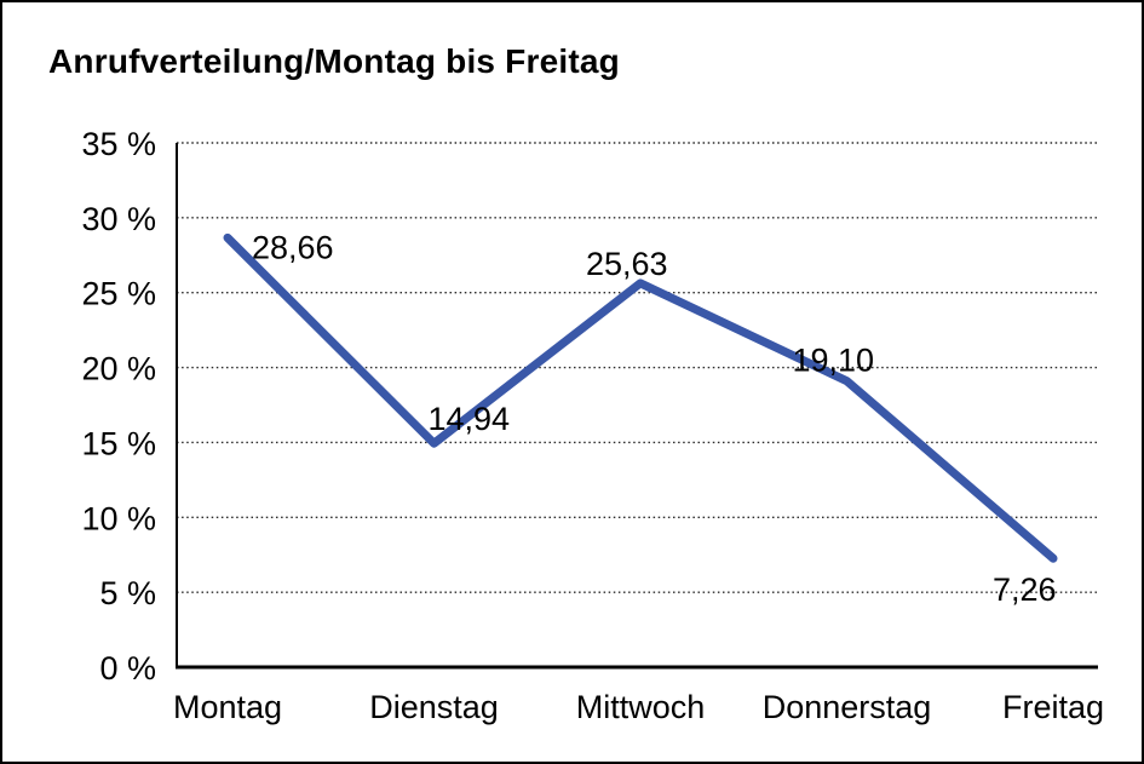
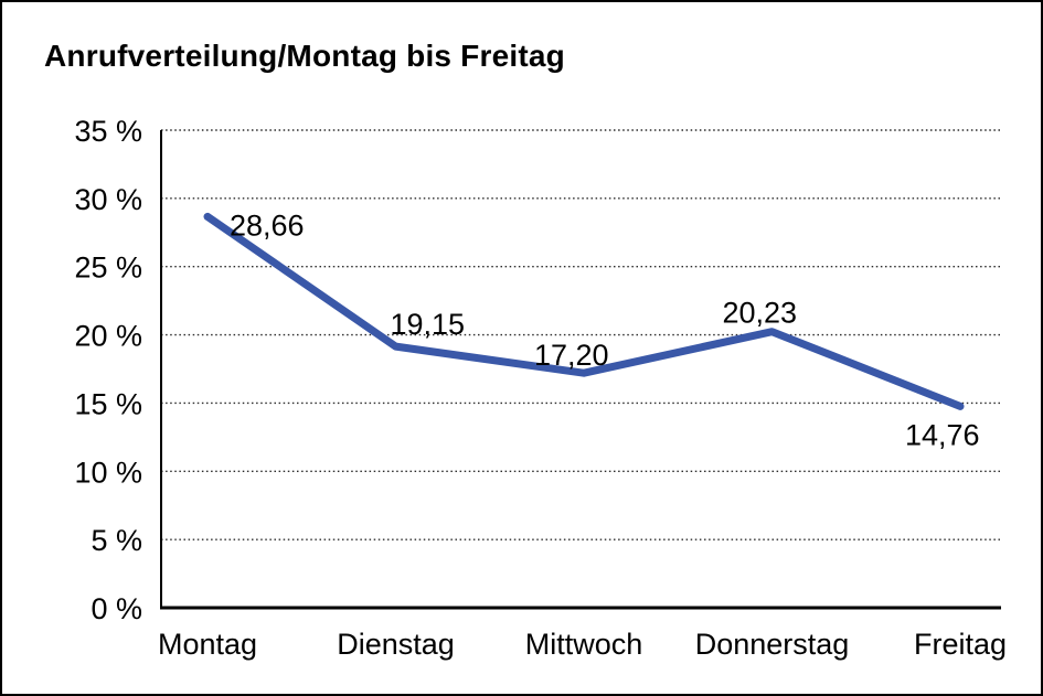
Dienstag: 14,94 -> 19,15
Mittwoch: 25,63 -> 17,20
Donnerstag: 19,10 -> 20,23
Freitag: 7,26 -> 14,76
